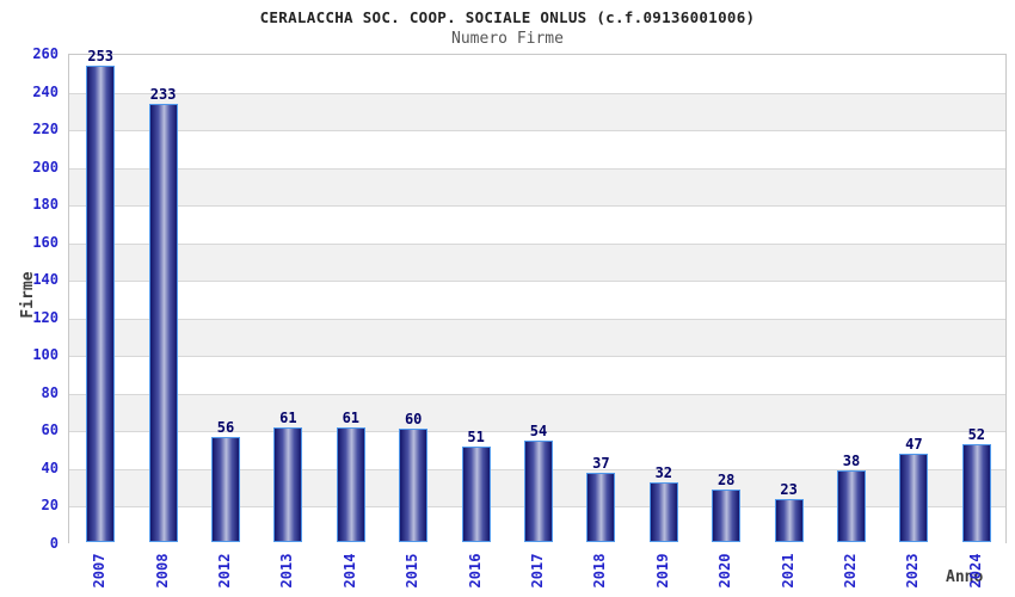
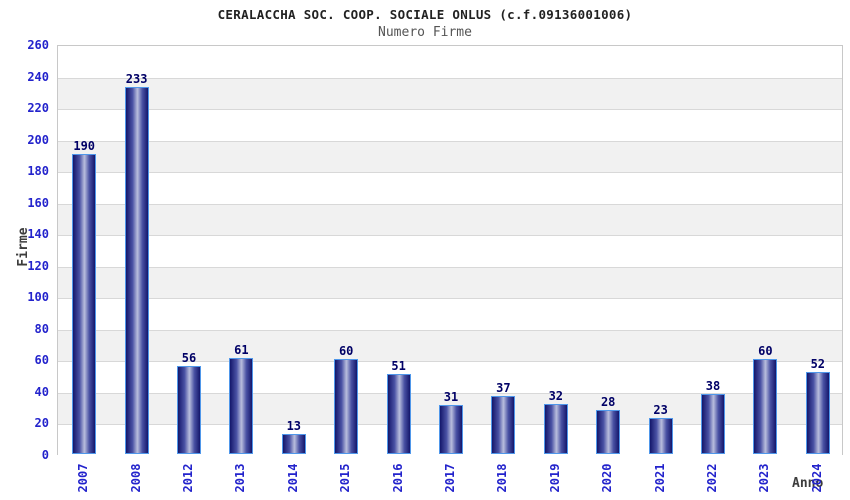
2007: 253 -> 190
2014: 61 -> 13
2017: 54 -> 31
2023: 47 -> 60
